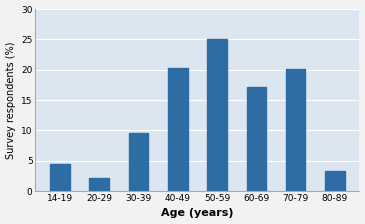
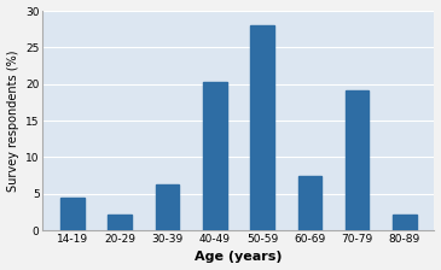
30-39: 9.5 -> 6.2
50-59: 25.1 -> 28.0
60-69: 17.2 -> 7.4
70-79: 20.2 -> 19.2
80-89: 3.3 -> 2.2
